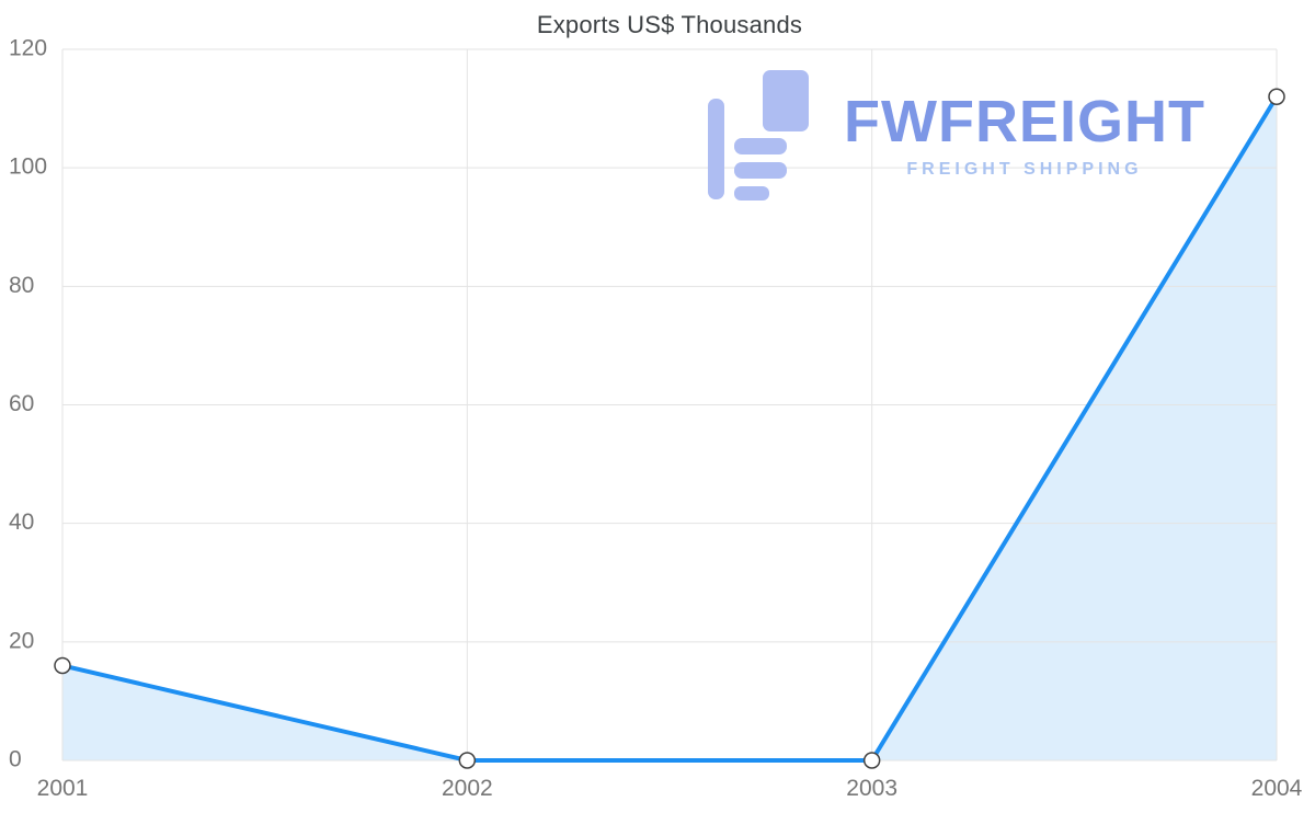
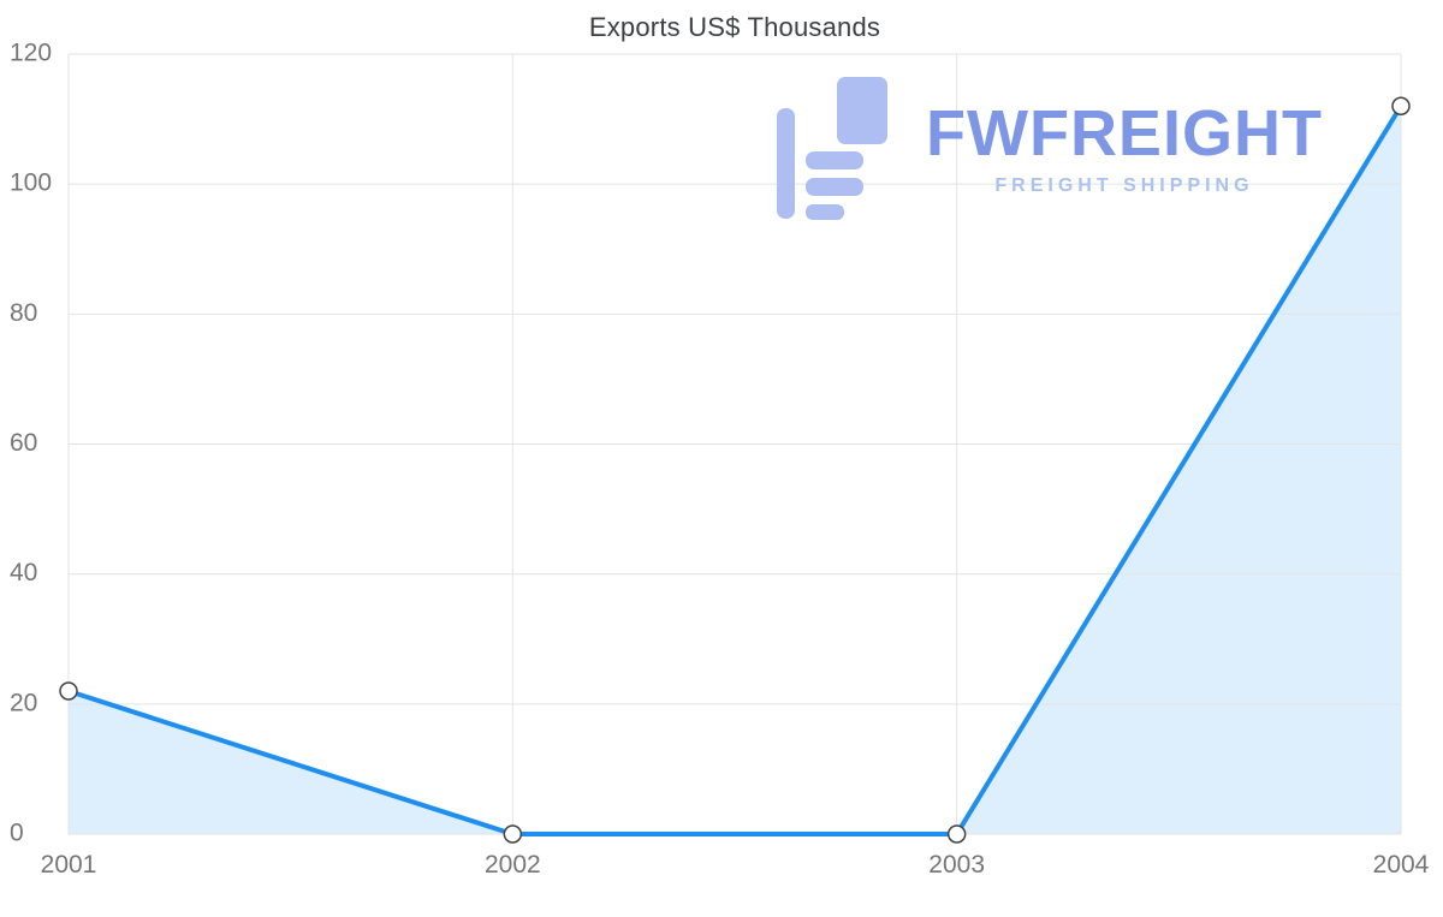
2001: 16 -> 22
